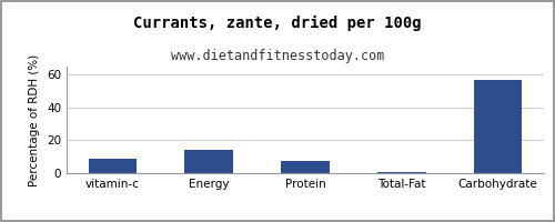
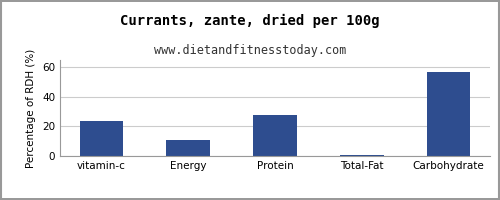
vitamin-c: 9 -> 24
Energy: 14 -> 11
Protein: 8 -> 28
